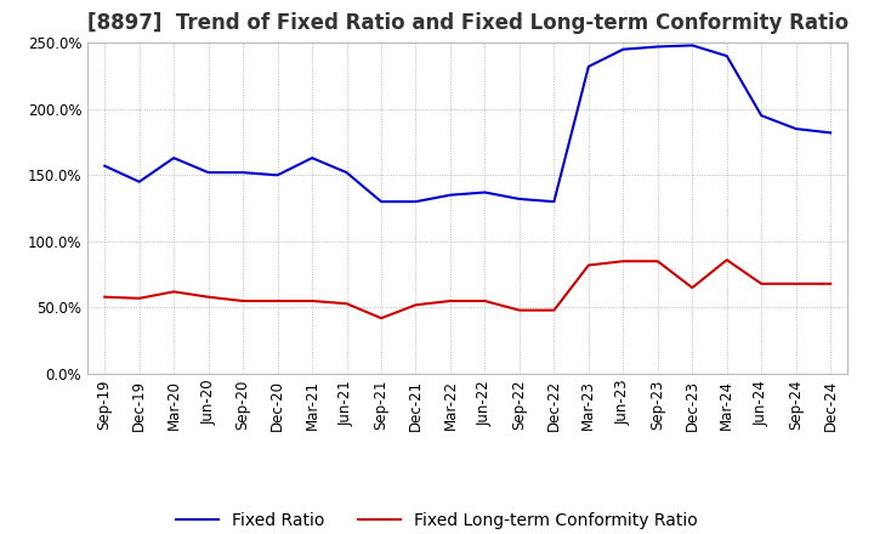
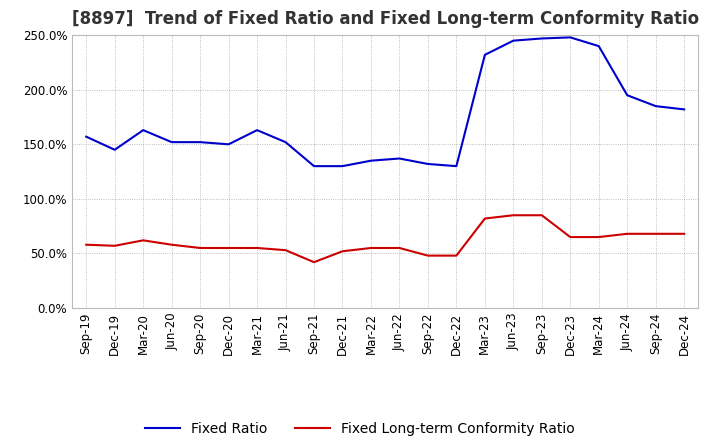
Fixed Long-term Conformity Ratio/Mar-24: 86% -> 65%
